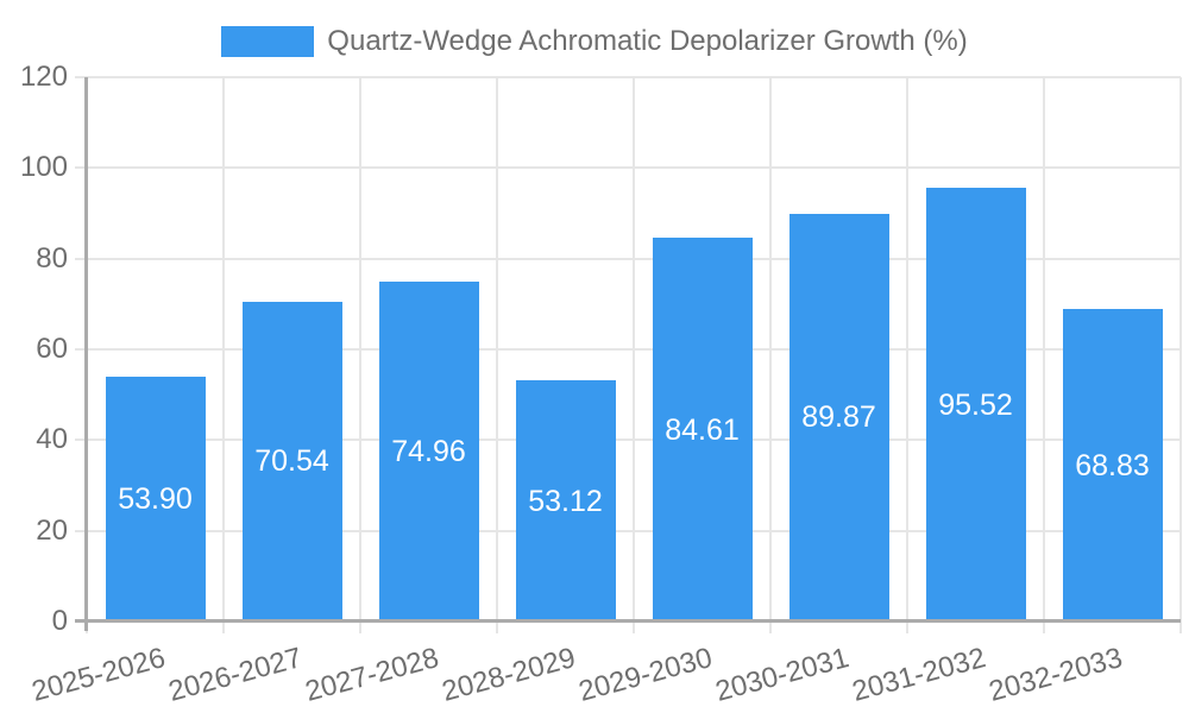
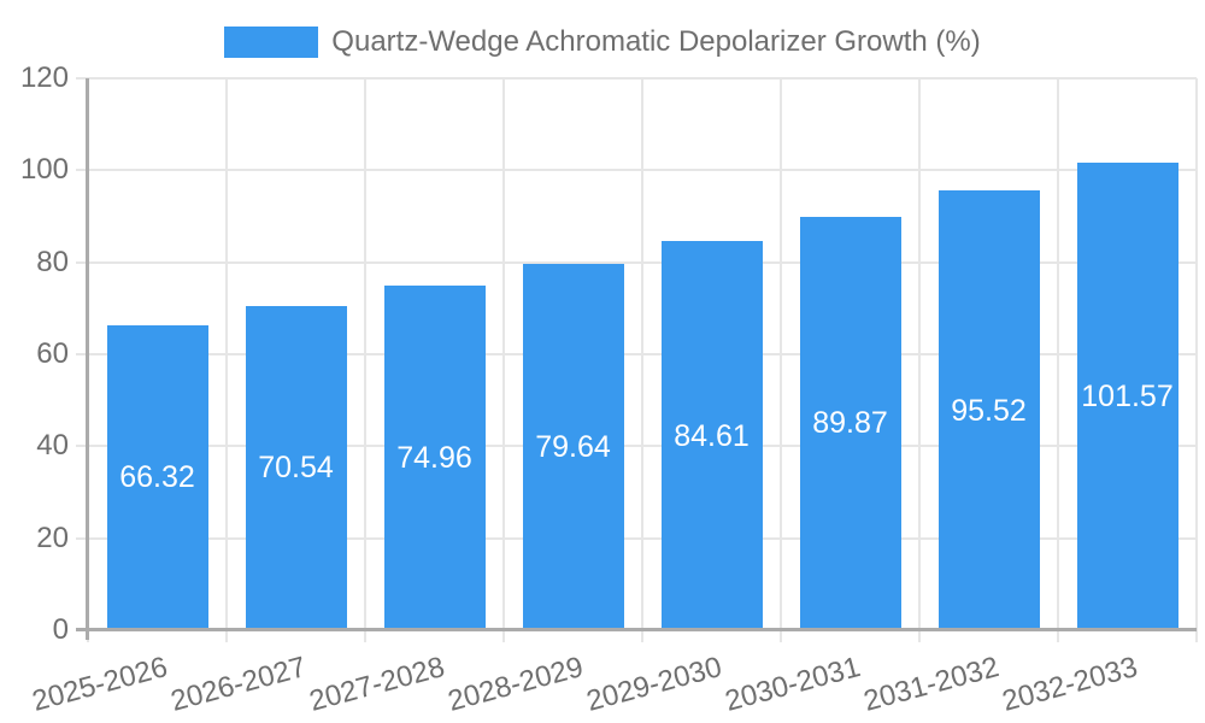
2025-2026: 53.90 -> 66.32
2028-2029: 53.12 -> 79.64
2032-2033: 68.83 -> 101.57
